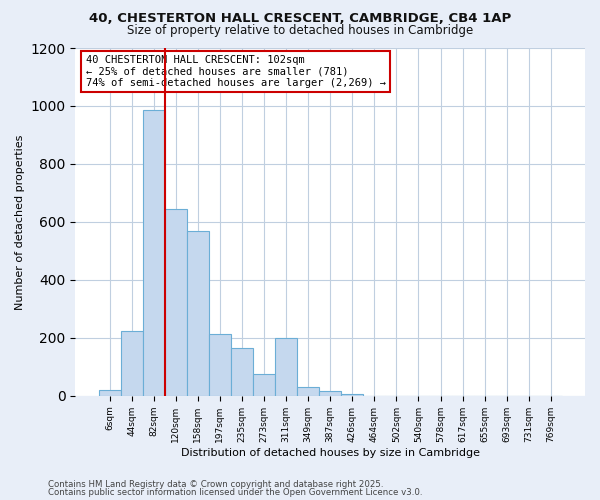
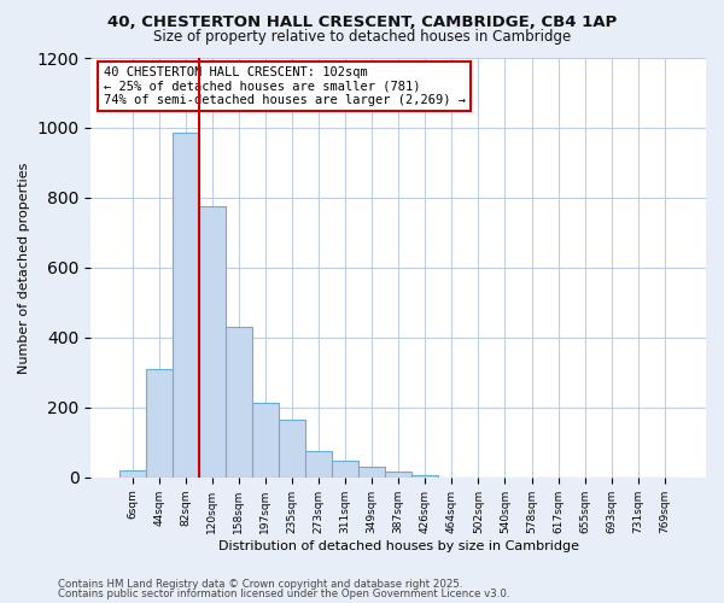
44sqm: 225 -> 310
120sqm: 645 -> 775
158sqm: 570 -> 430
311sqm: 200 -> 48
